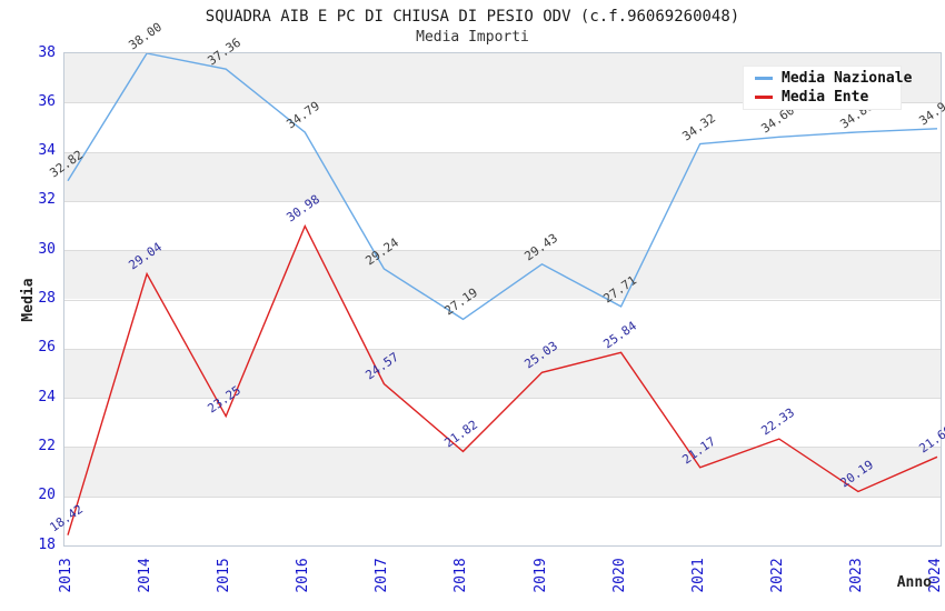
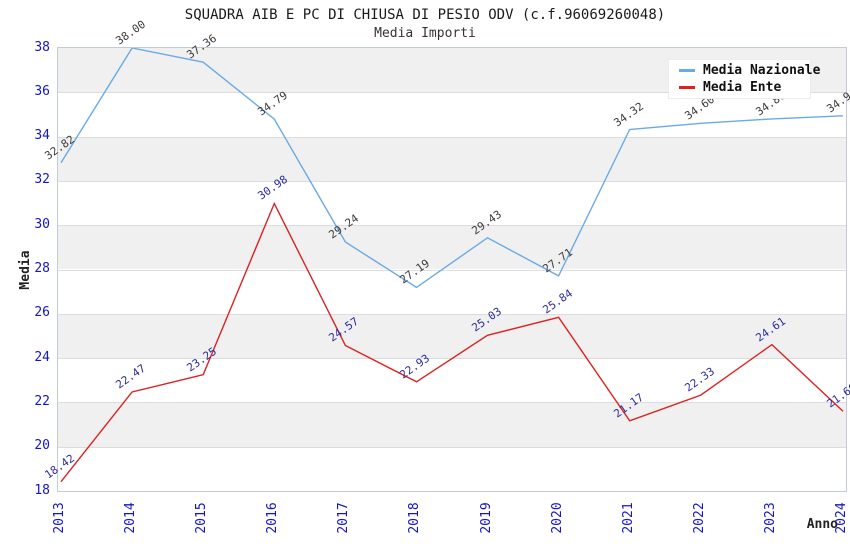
Media Ente/2014: 29.04 -> 22.47
Media Ente/2018: 21.82 -> 22.93
Media Ente/2023: 20.19 -> 24.61
